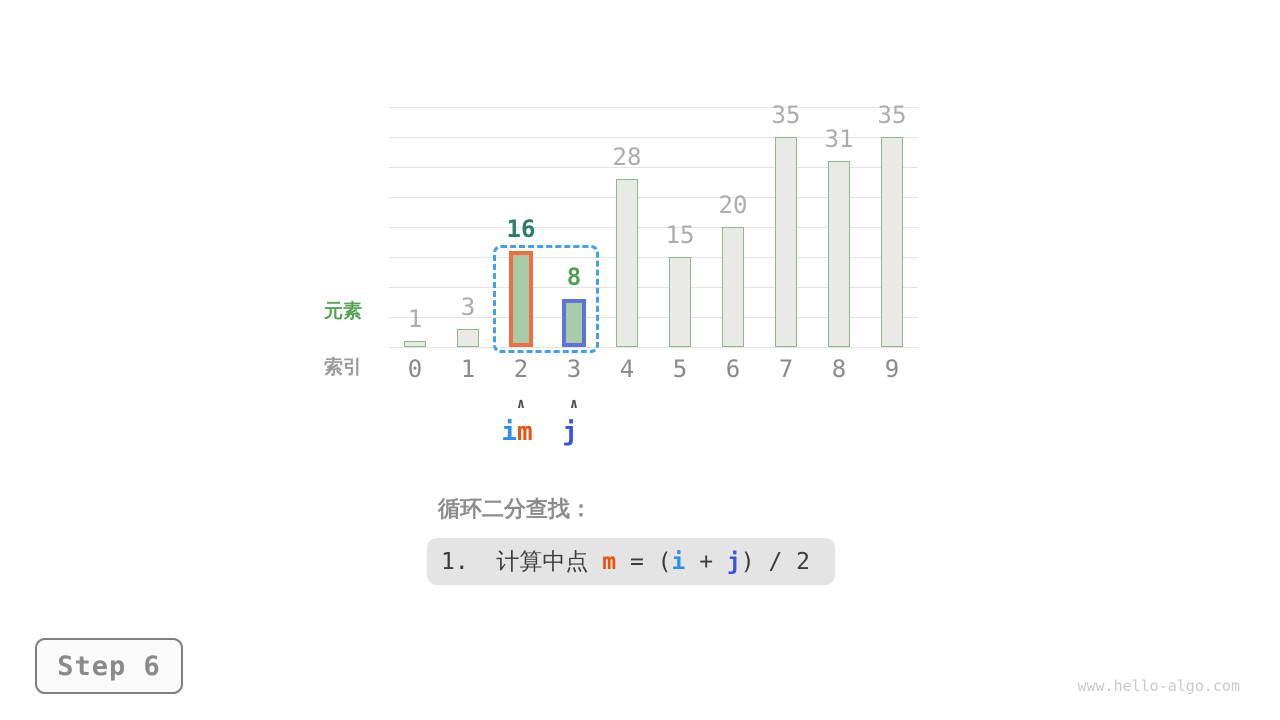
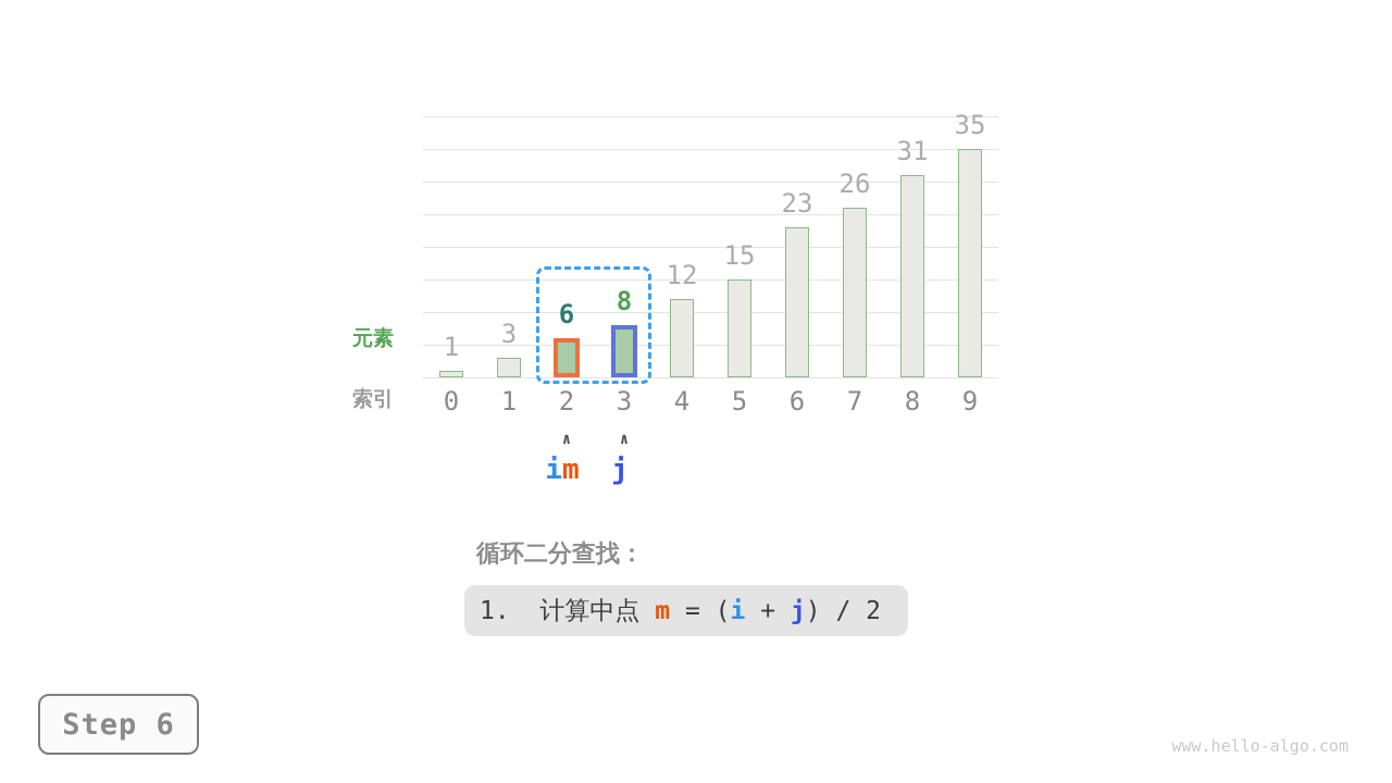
2: 16 -> 6
4: 28 -> 12
6: 20 -> 23
7: 35 -> 26
